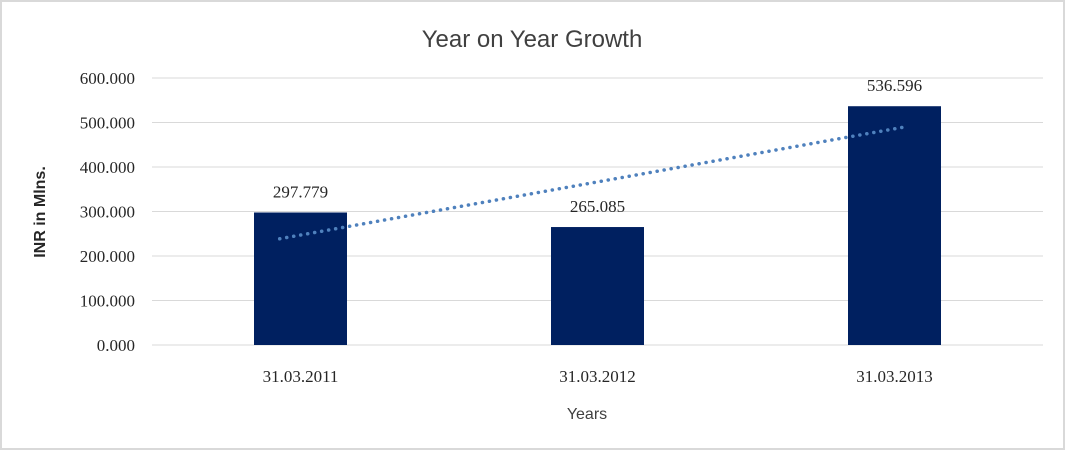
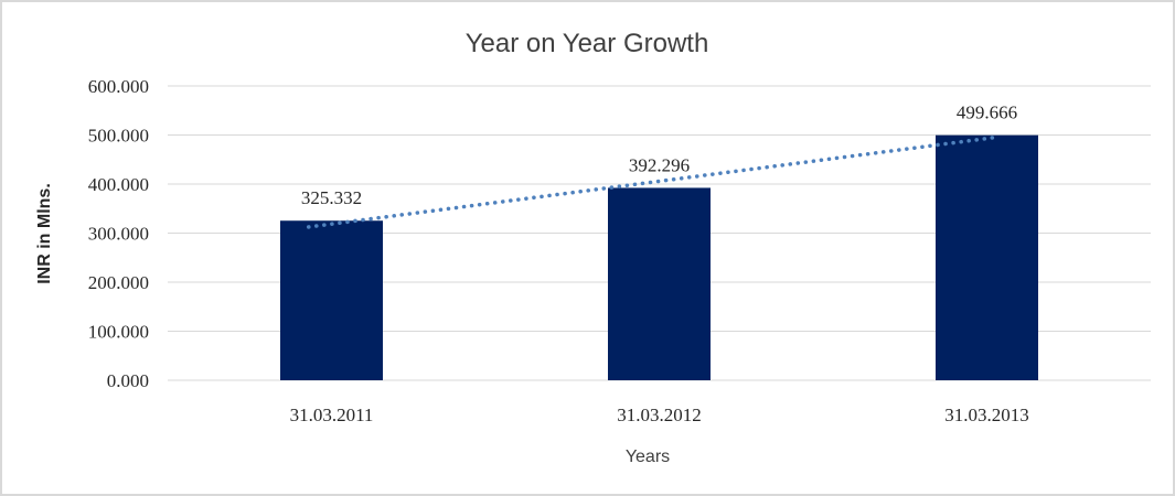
31.03.2011: 297.779 -> 325.332
31.03.2012: 265.085 -> 392.296
31.03.2013: 536.596 -> 499.666
